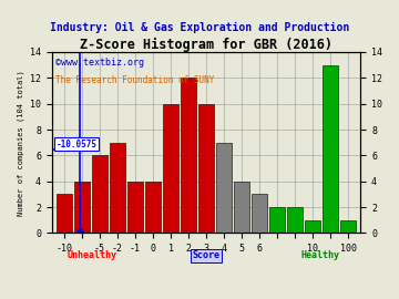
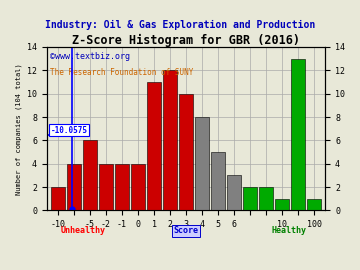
-10: 3 -> 2
-2: 7 -> 4
1: 10 -> 11
4: 7 -> 8
5: 4 -> 5
